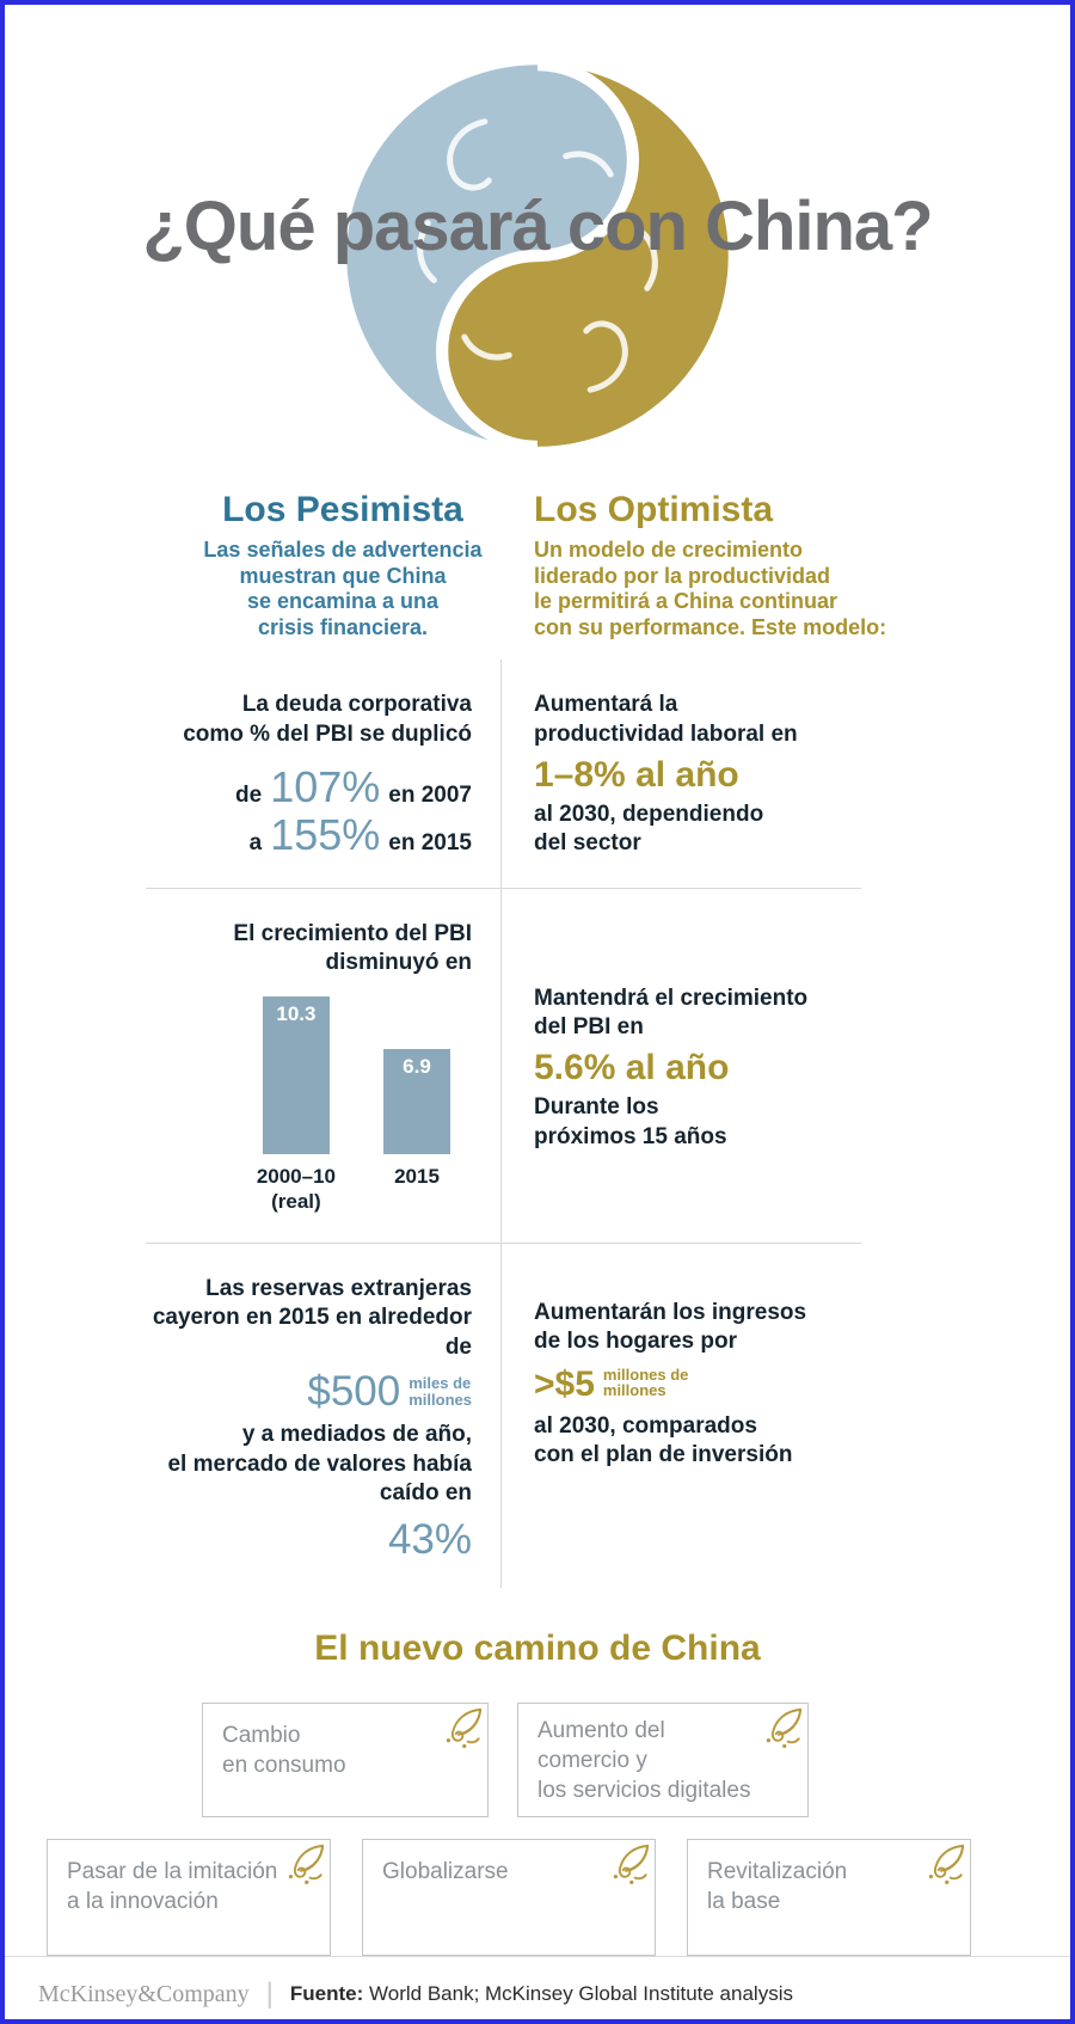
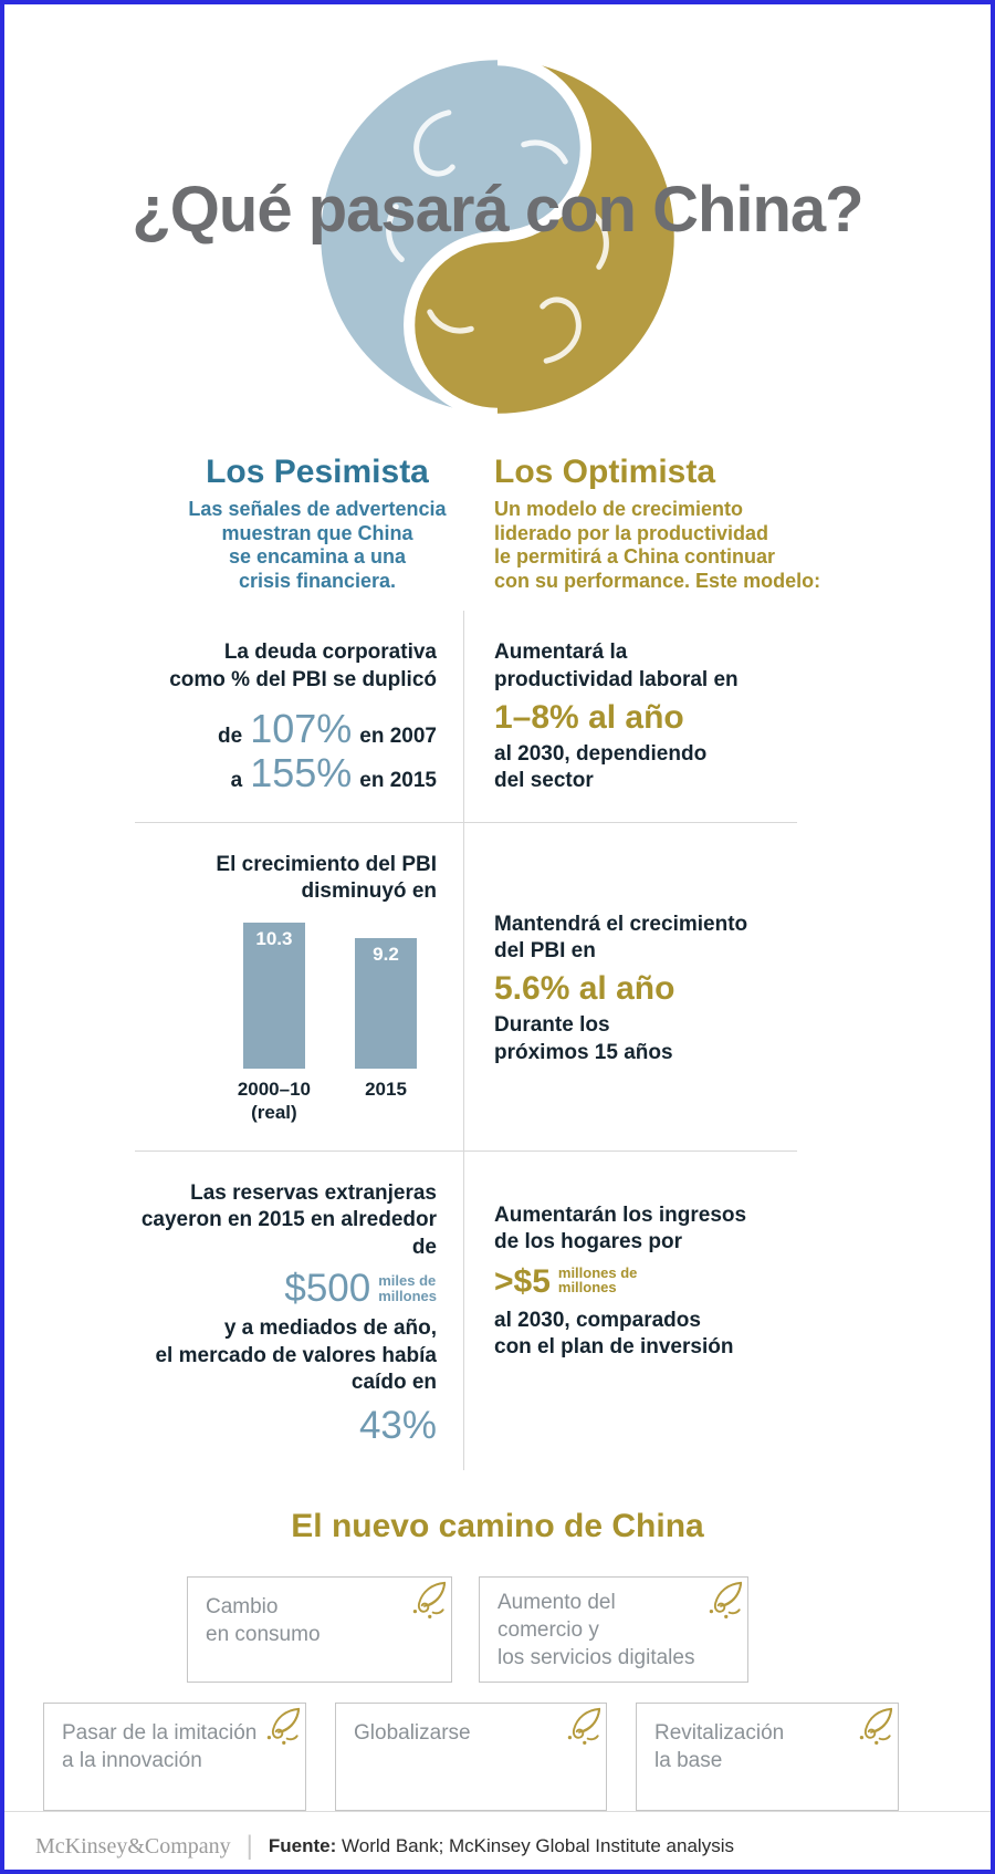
2015: 6.9 -> 9.2
